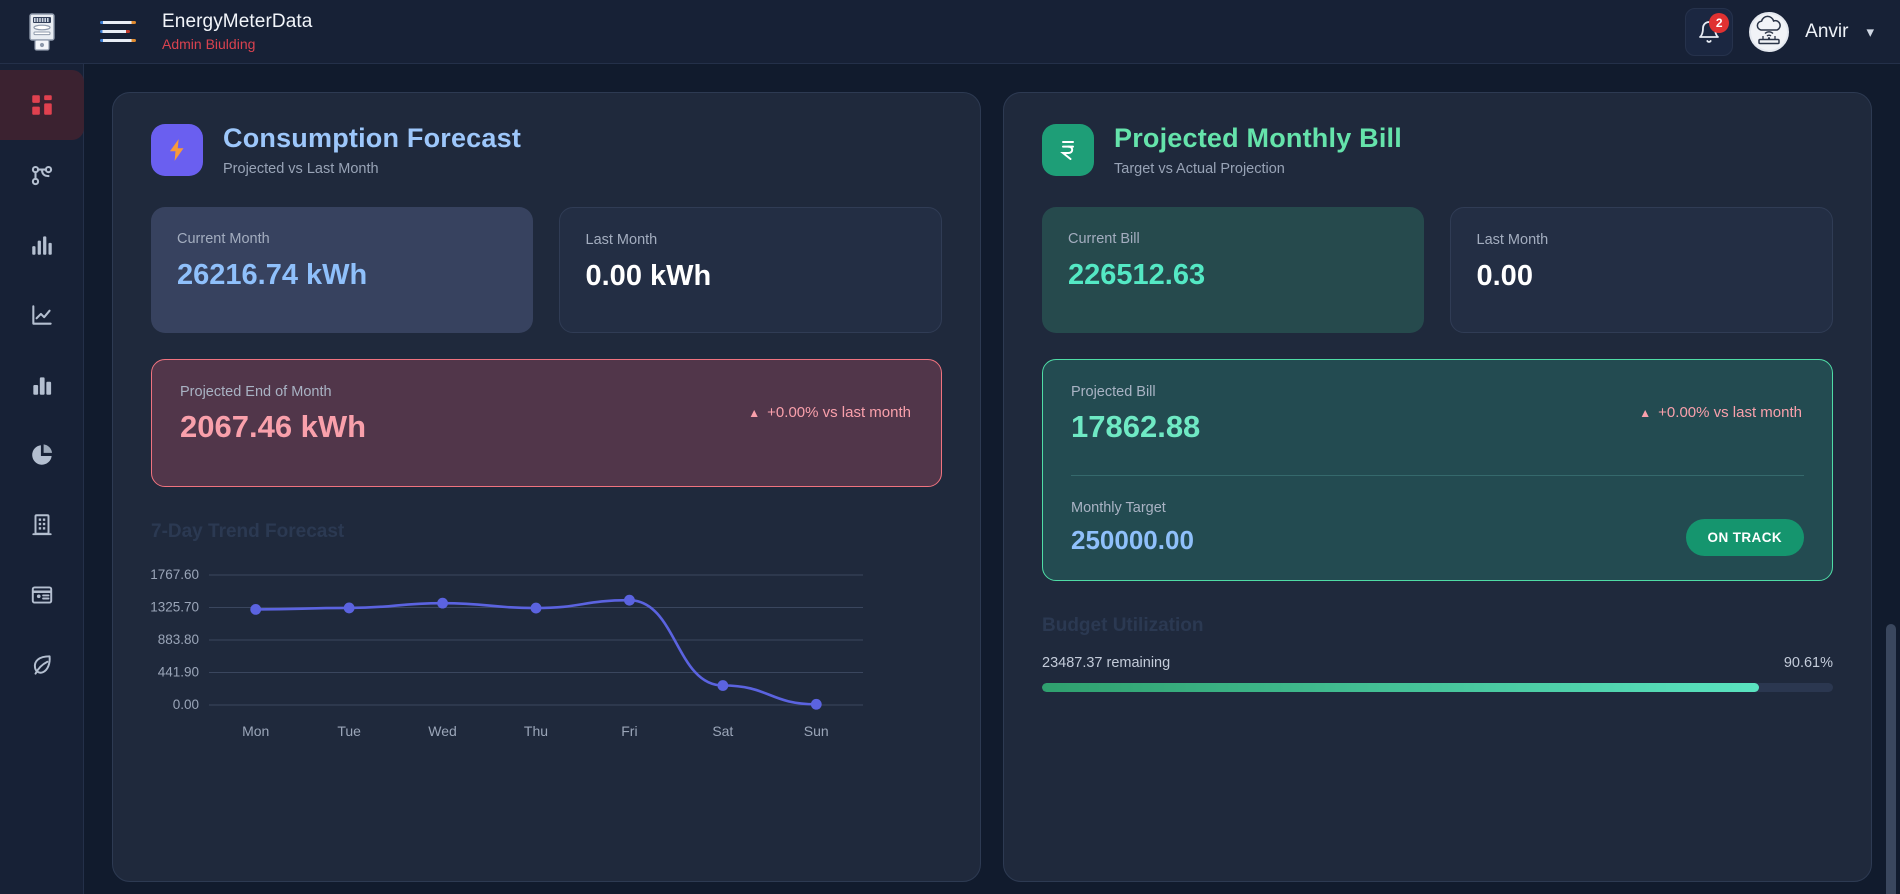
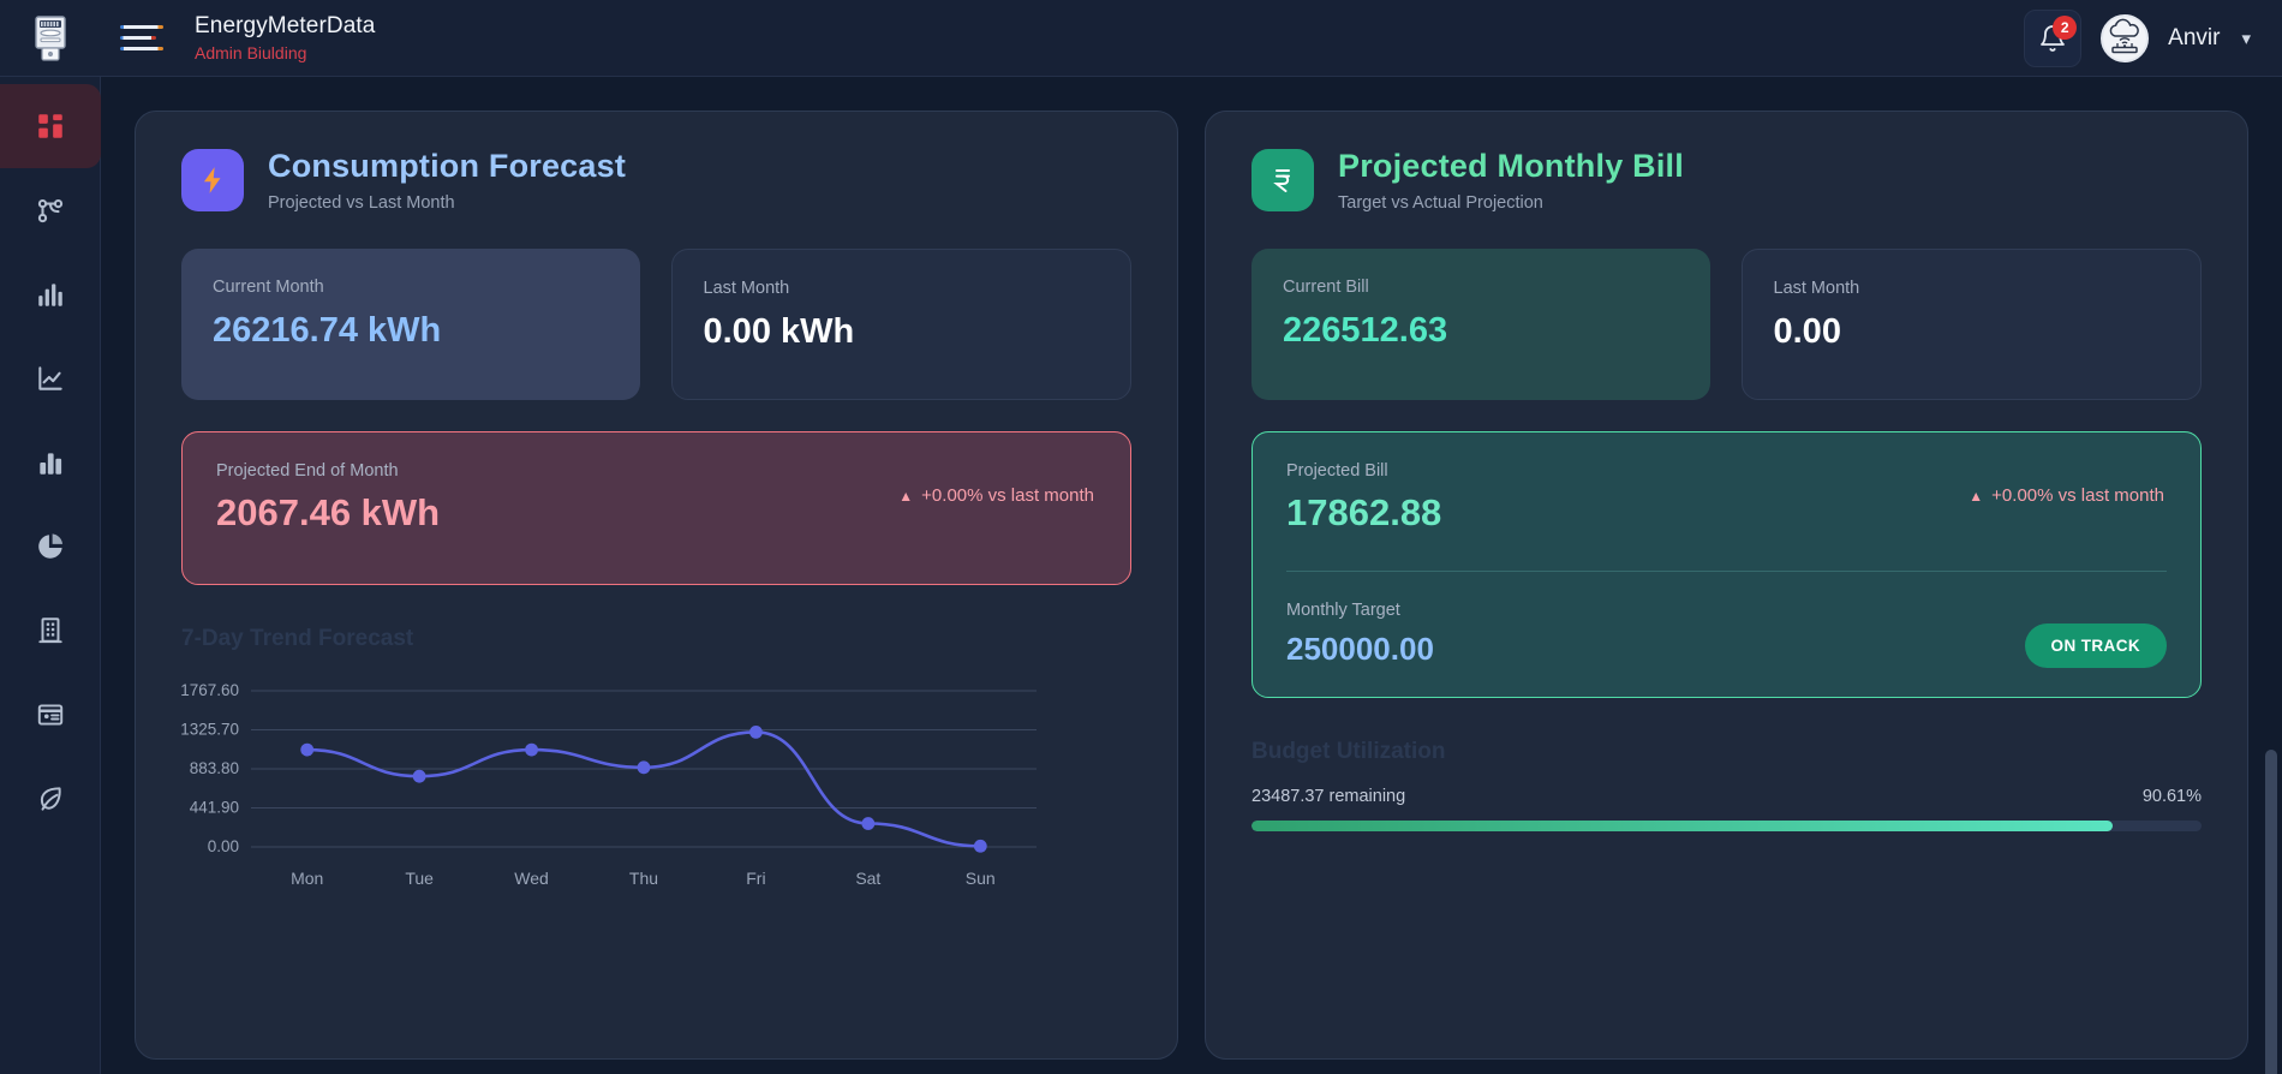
Mon: 1300 -> 1100
Tue: 1300 -> 800
Wed: 1400 -> 1100
Thu: 1300 -> 900
Fri: 1400 -> 1300
